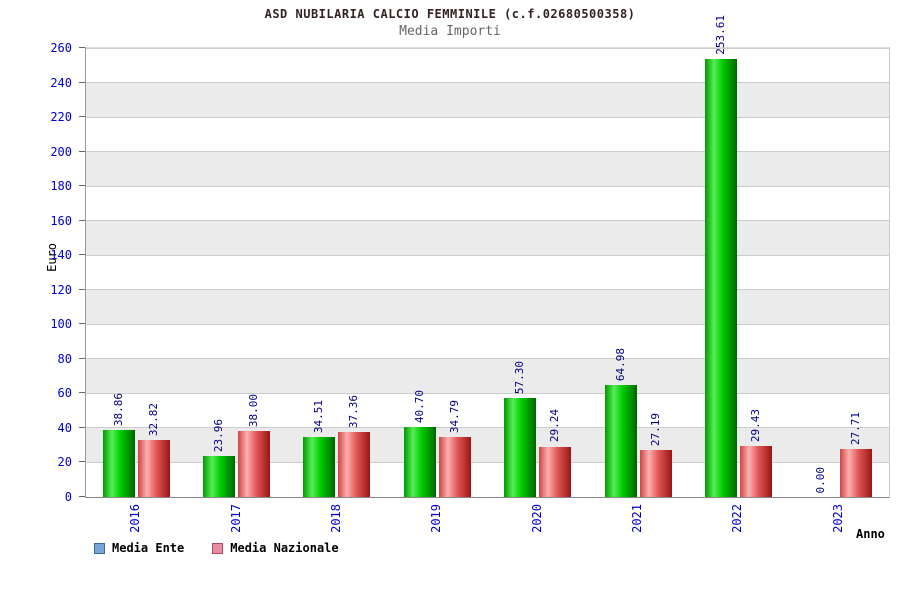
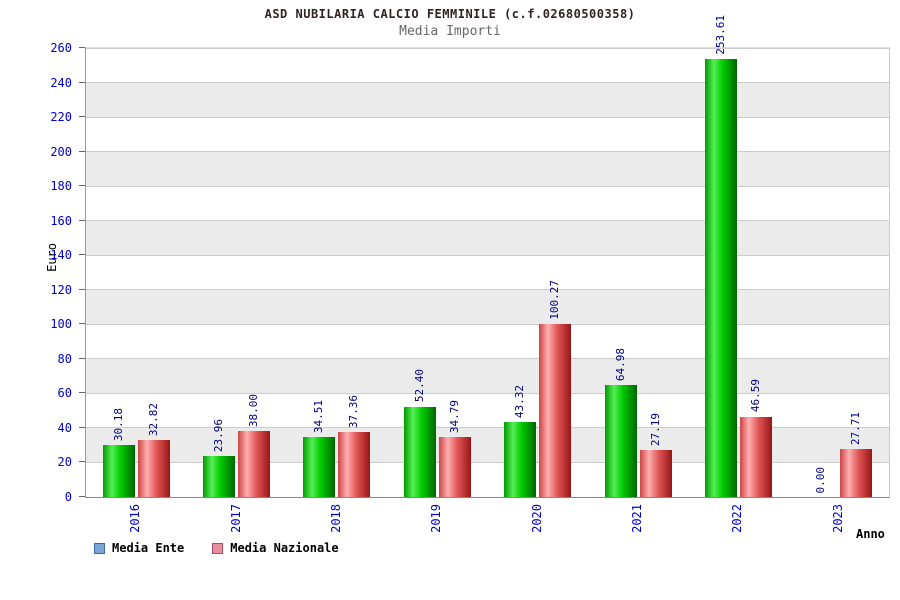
Media Ente/2016: 38.86 -> 30.18
Media Ente/2019: 40.70 -> 52.40
Media Ente/2020: 57.30 -> 43.32
Media Nazionale/2020: 29.24 -> 100.27
Media Nazionale/2022: 29.43 -> 46.59
